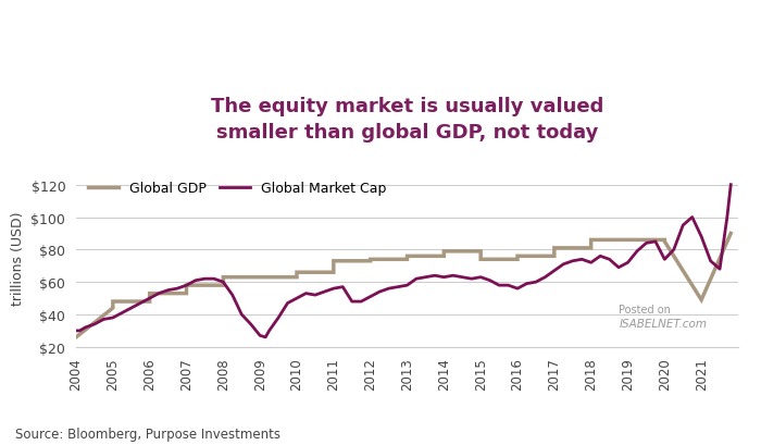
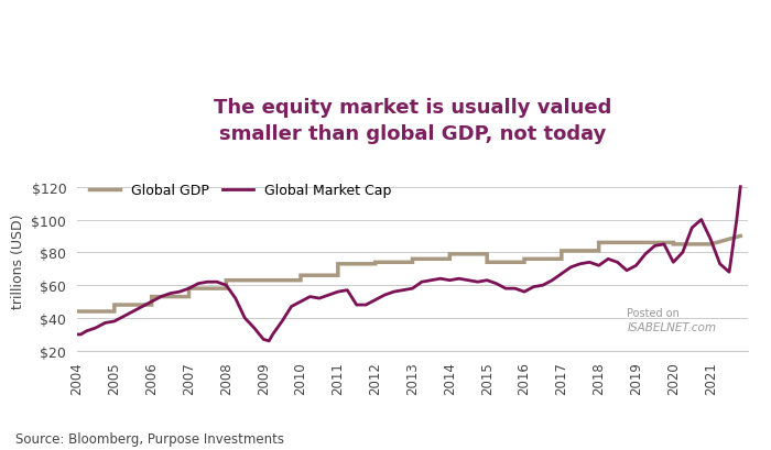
Global GDP/2004: $26 -> $44
Global GDP/2021: $49 -> $85
